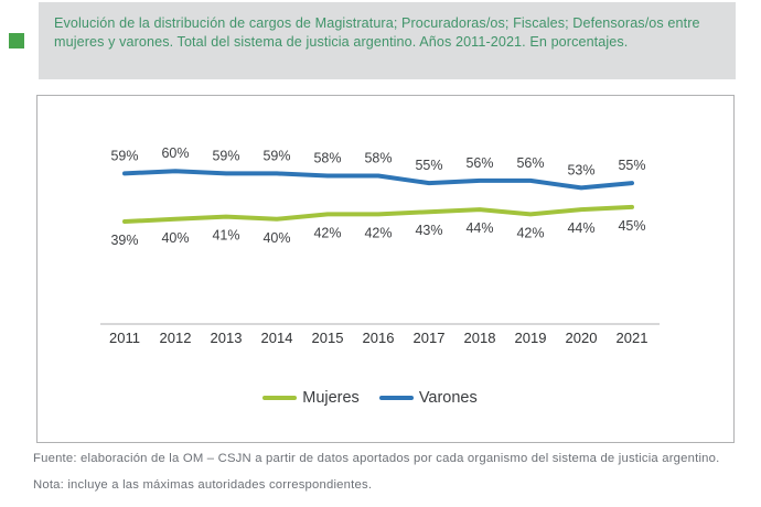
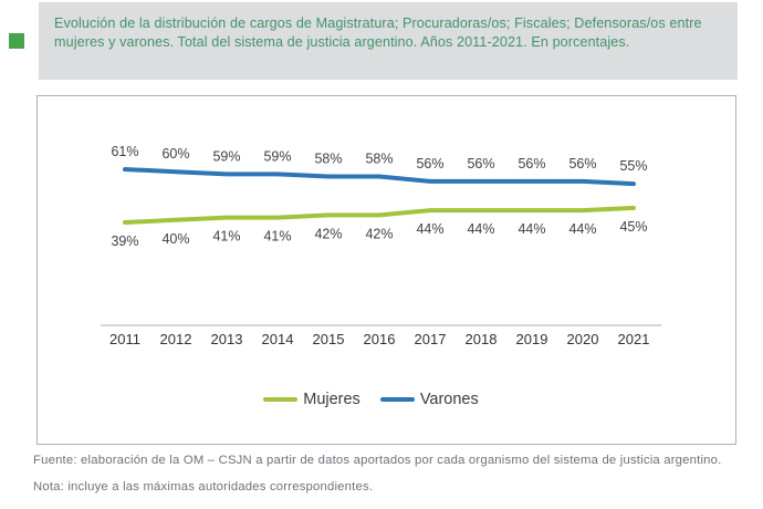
Varones/2011: 59% -> 61%
Mujeres/2014: 40% -> 41%
Mujeres/2017: 43% -> 44%
Varones/2017: 55% -> 56%
Mujeres/2019: 42% -> 44%
Varones/2020: 53% -> 56%
